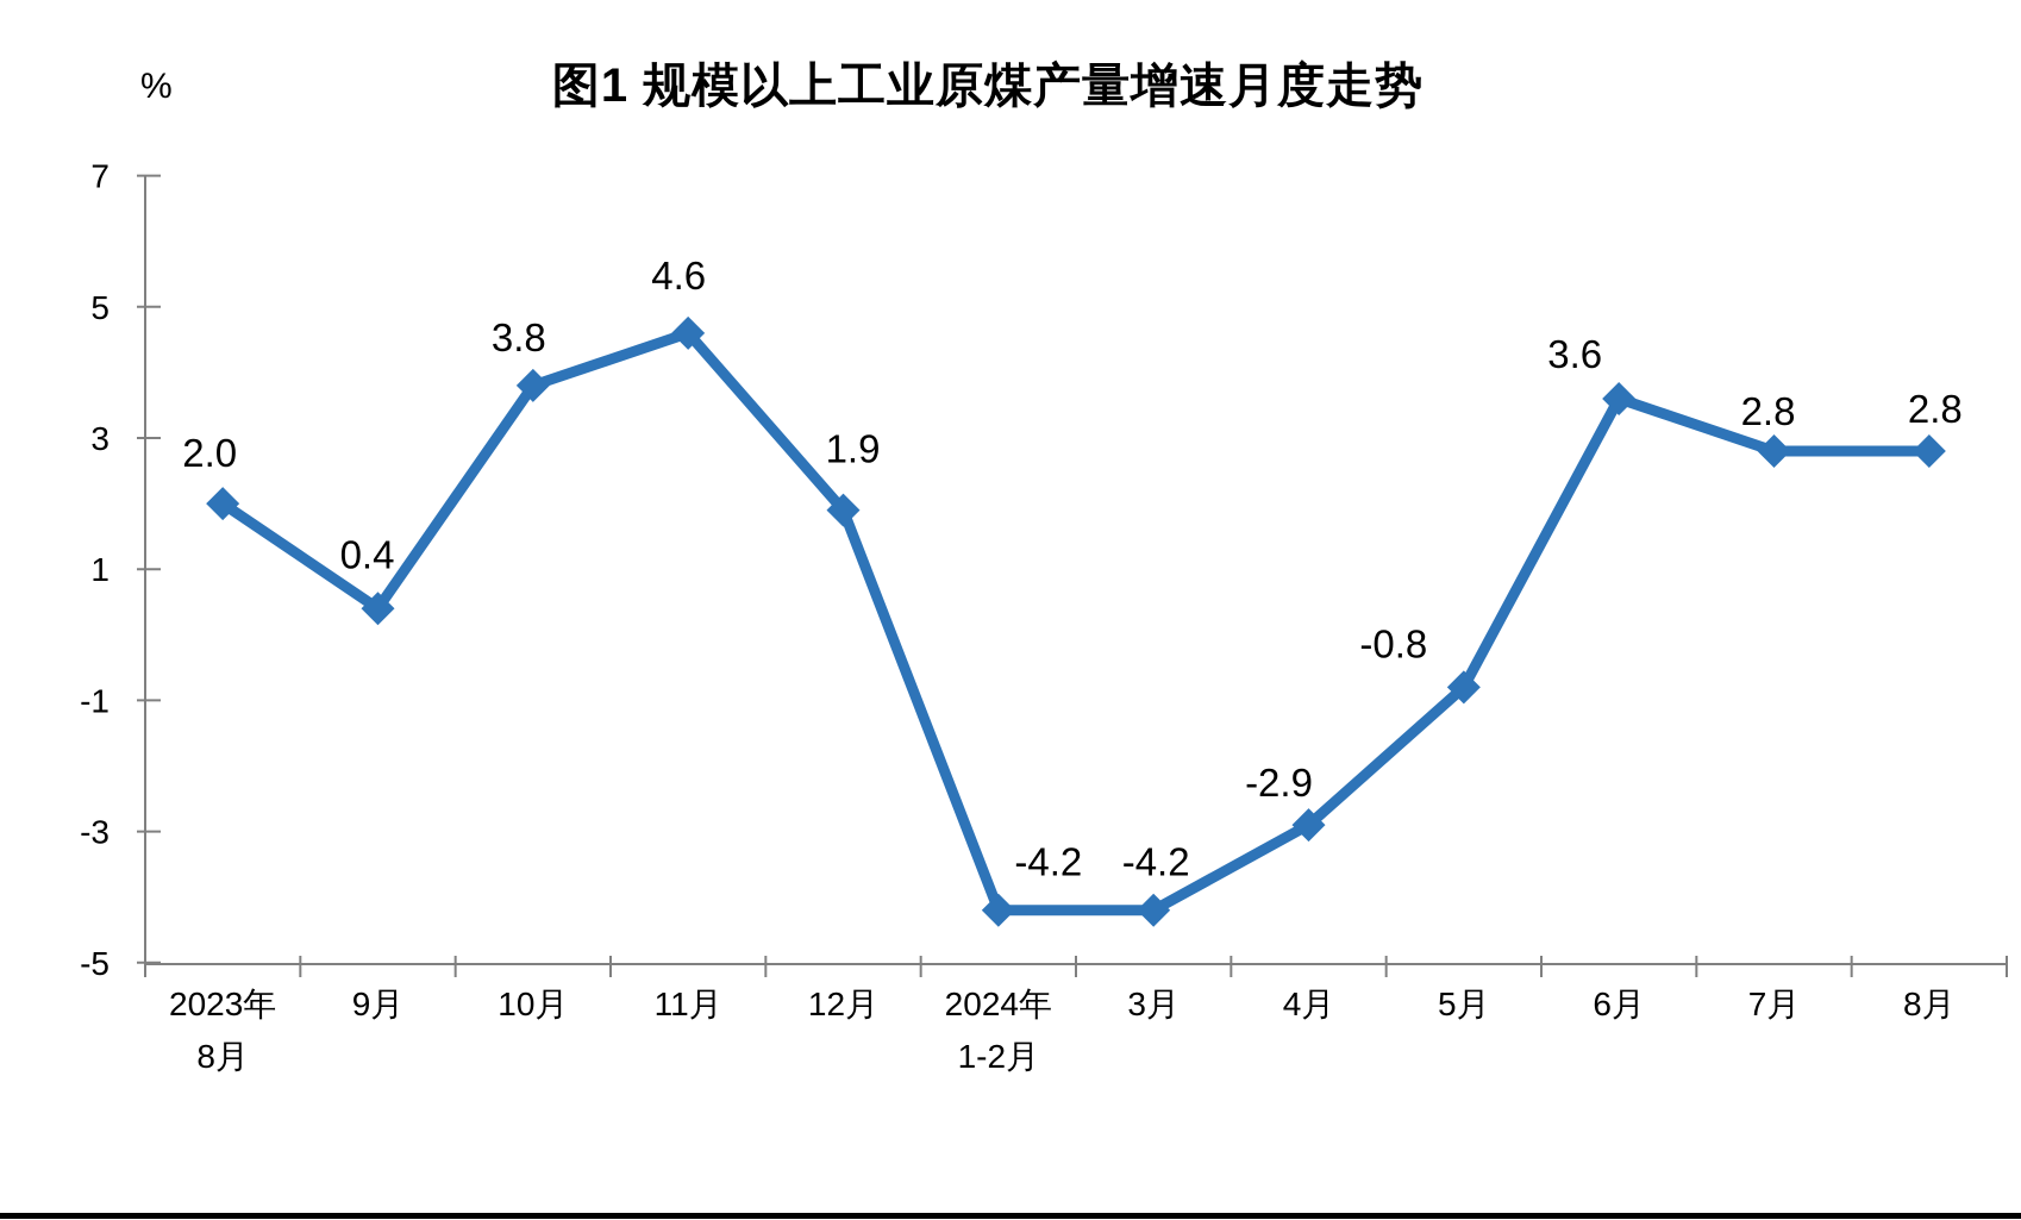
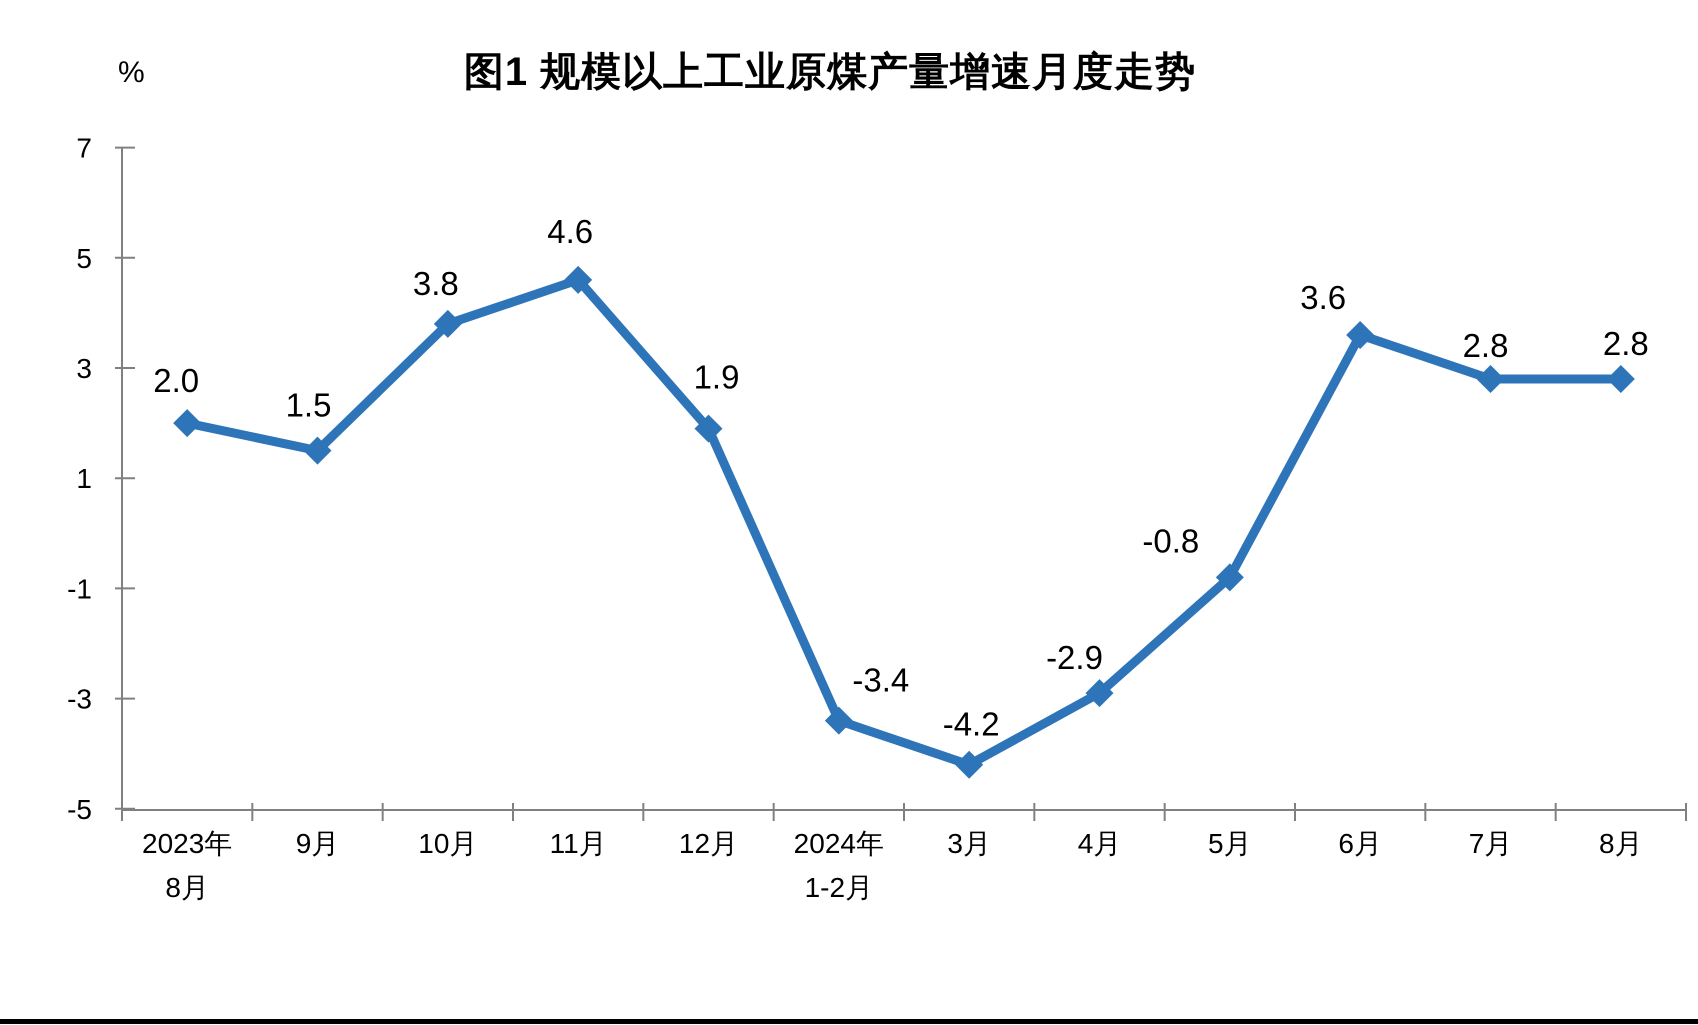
9月: 0.4 -> 1.5
2024年1-2月: -4.2 -> -3.4
